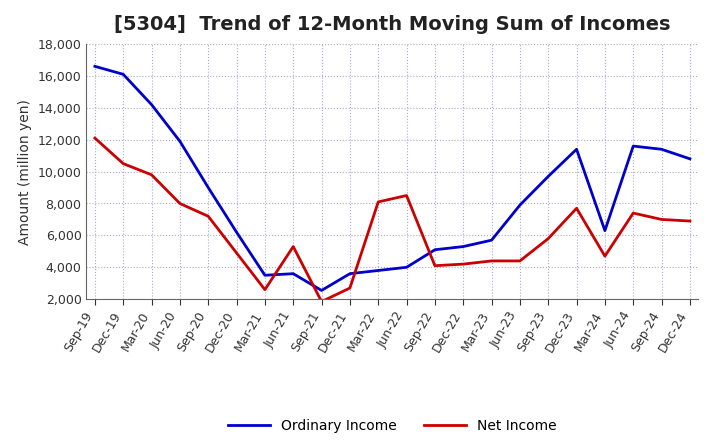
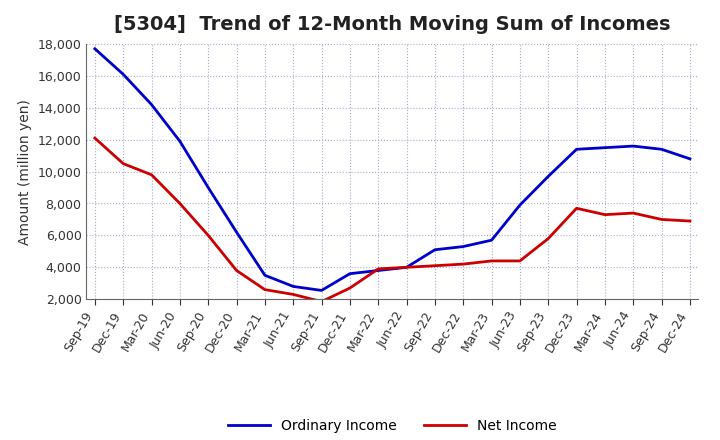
Ordinary Income/Sep-19: 16,600 -> 17,700
Net Income/Sep-20: 7,200 -> 6,000
Net Income/Dec-20: 4,900 -> 3,800
Ordinary Income/Jun-21: 3,600 -> 2,800
Net Income/Jun-21: 5,300 -> 2,300
Net Income/Mar-22: 8,100 -> 3,900
Net Income/Jun-22: 8,500 -> 4,000
Ordinary Income/Mar-24: 6,300 -> 11,500
Net Income/Mar-24: 4,700 -> 7,300
